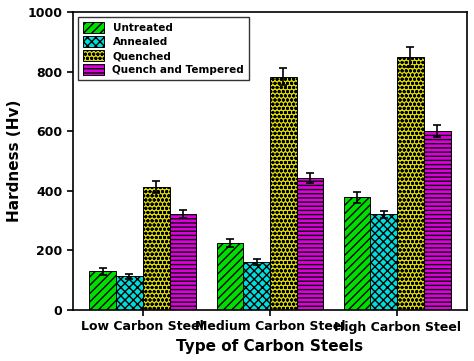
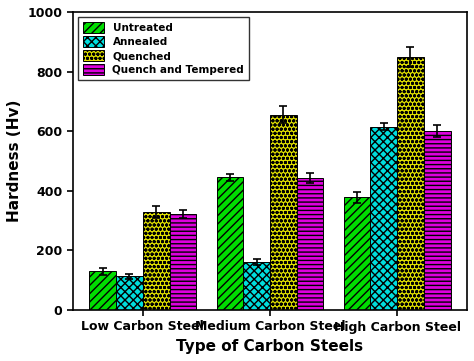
Quenched/Low Carbon Steel: 413 -> 330
Untreated/Medium Carbon Steel: 225 -> 445
Quenched/Medium Carbon Steel: 783 -> 655
Annealed/High Carbon Steel: 322 -> 615
